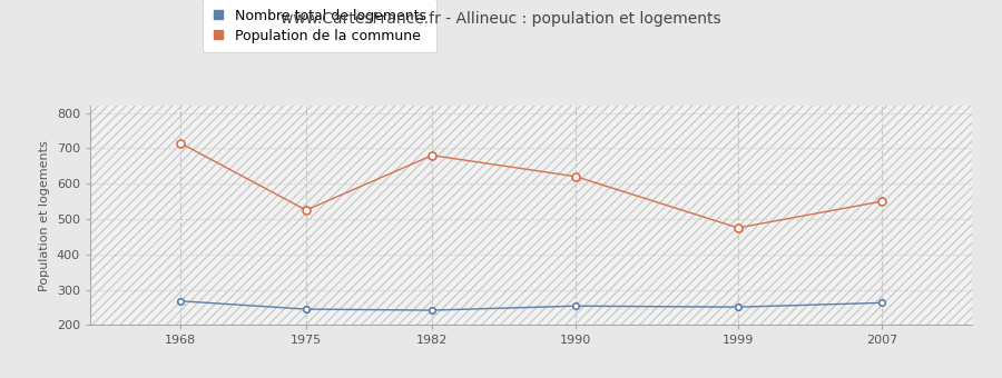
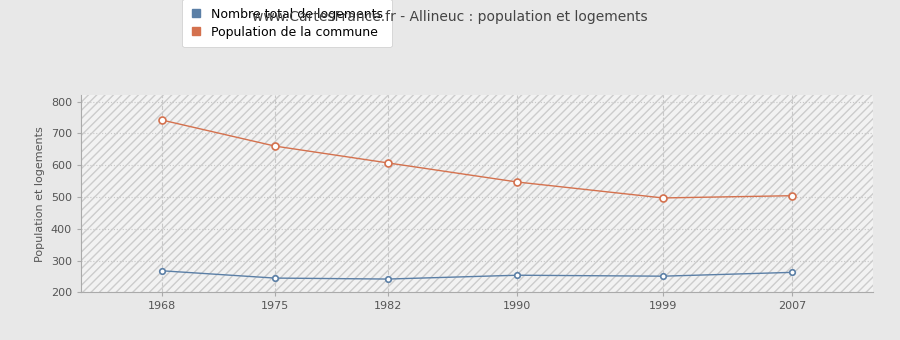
Population de la commune/1968: 715 -> 742
Population de la commune/1975: 525 -> 660
Population de la commune/1982: 680 -> 607
Population de la commune/1990: 620 -> 547
Population de la commune/1999: 475 -> 497
Population de la commune/2007: 550 -> 504
